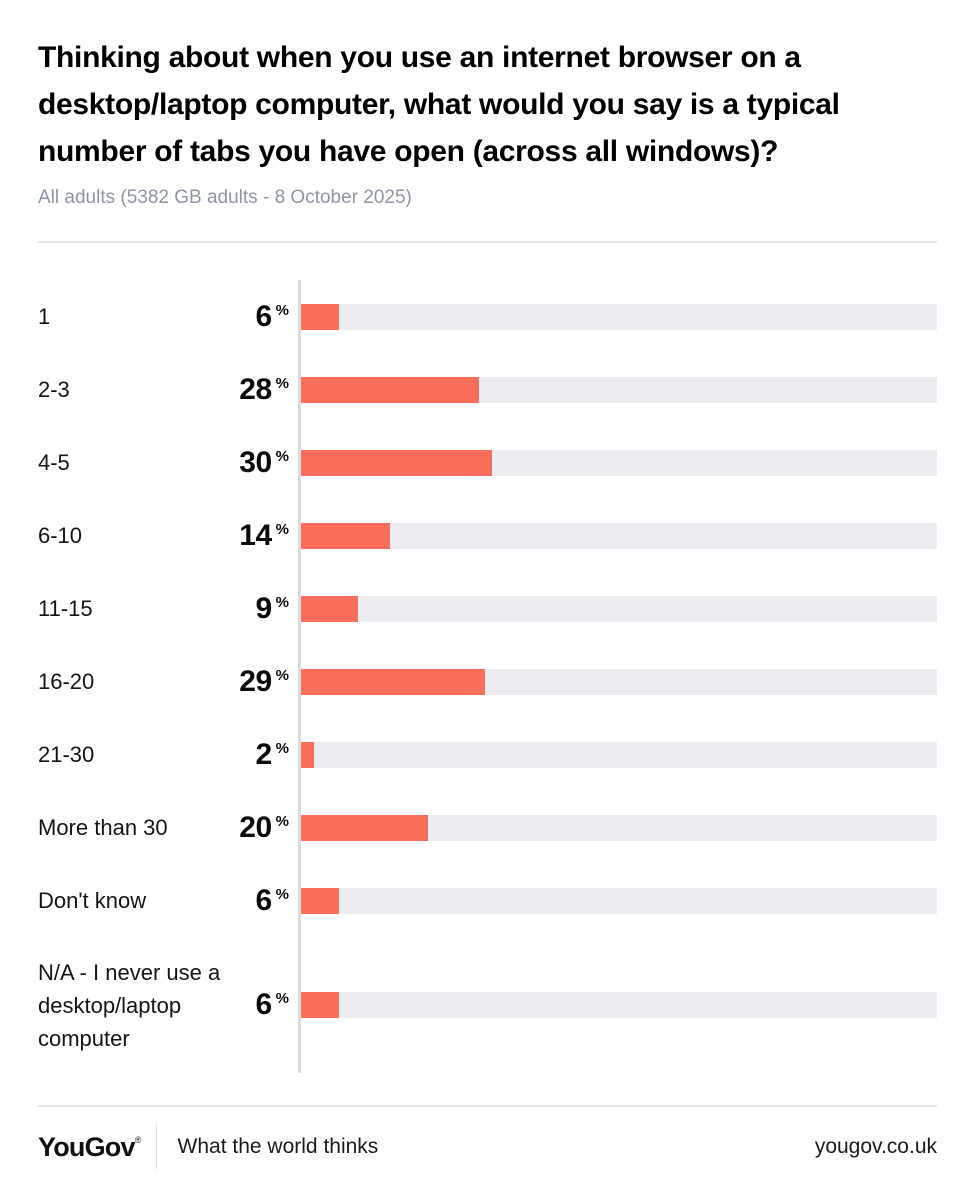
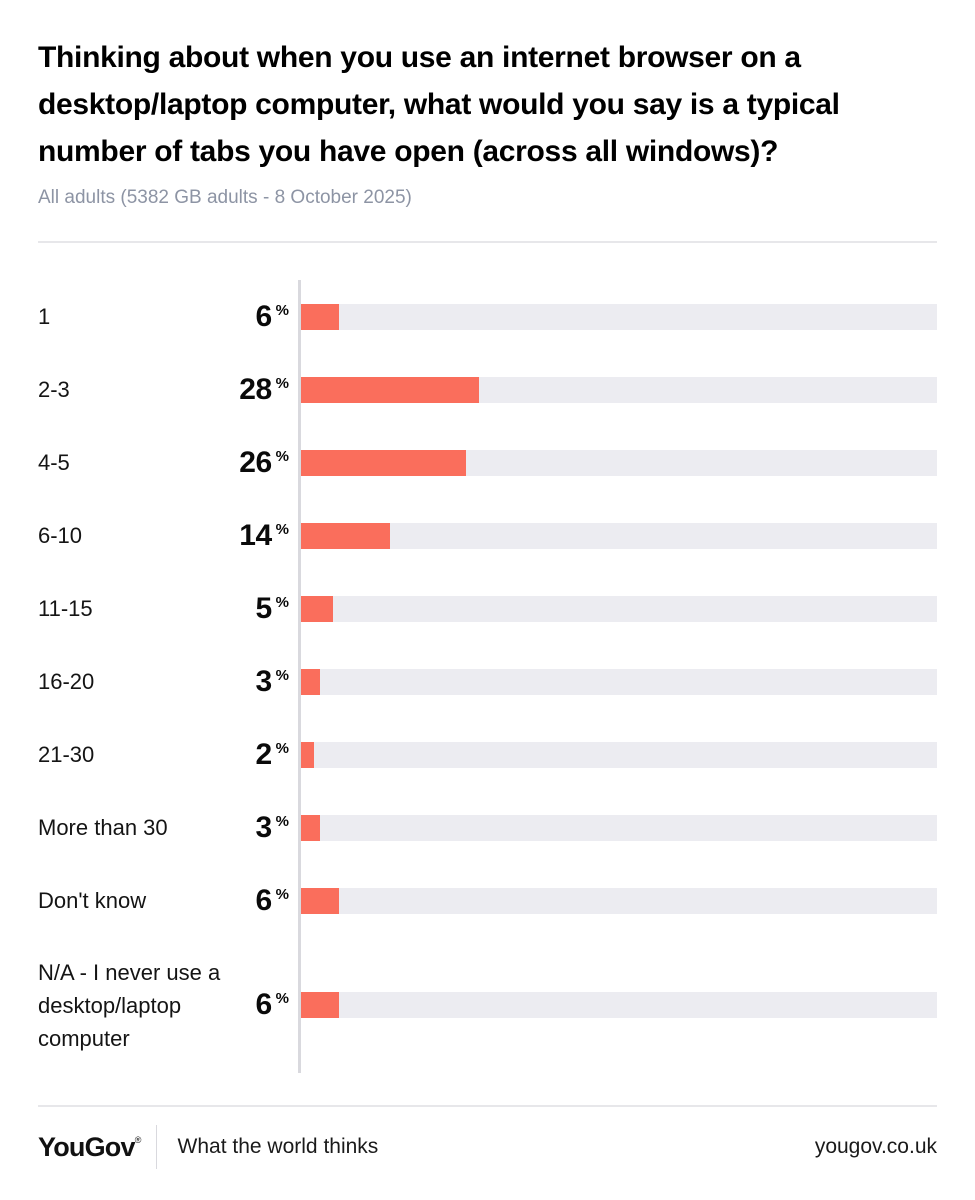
4-5: 30 -> 26
11-15: 9 -> 5
16-20: 29 -> 3
More than 30: 20 -> 3
